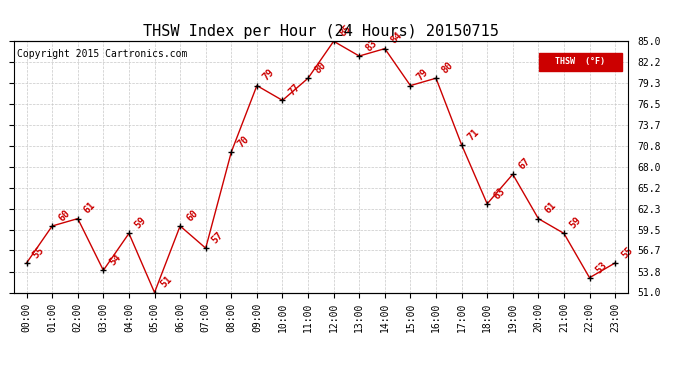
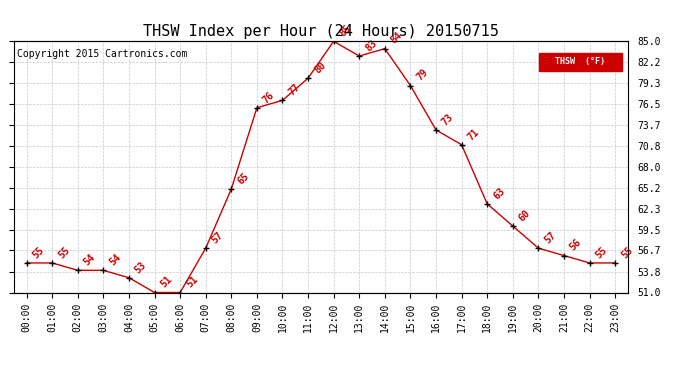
01:00: 60 -> 55
02:00: 61 -> 54
04:00: 59 -> 53
06:00: 60 -> 51
08:00: 70 -> 65
09:00: 79 -> 76
16:00: 80 -> 73
19:00: 67 -> 60
20:00: 61 -> 57
21:00: 59 -> 56
22:00: 53 -> 55
